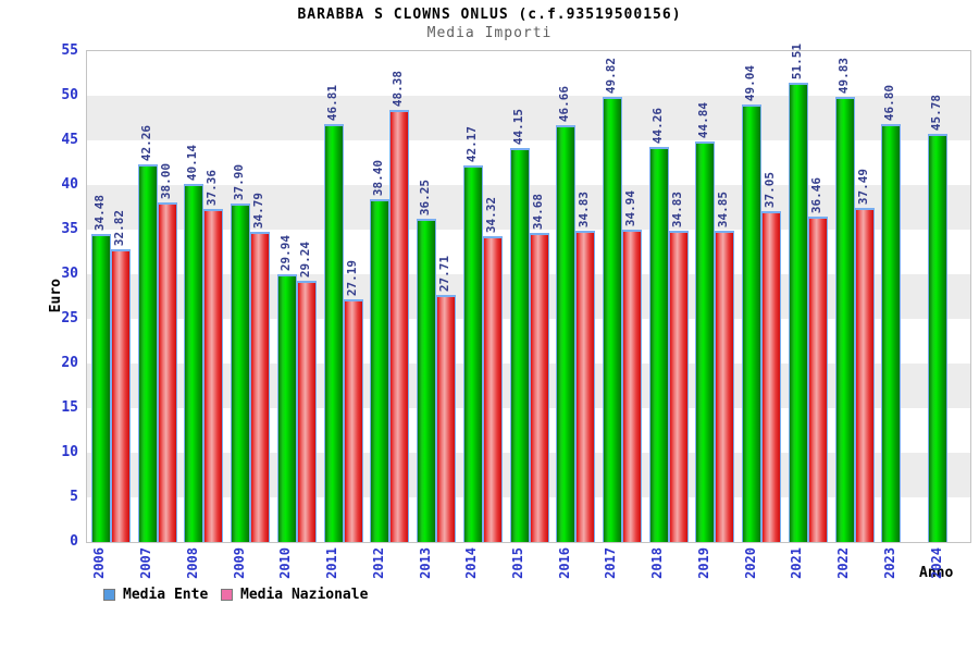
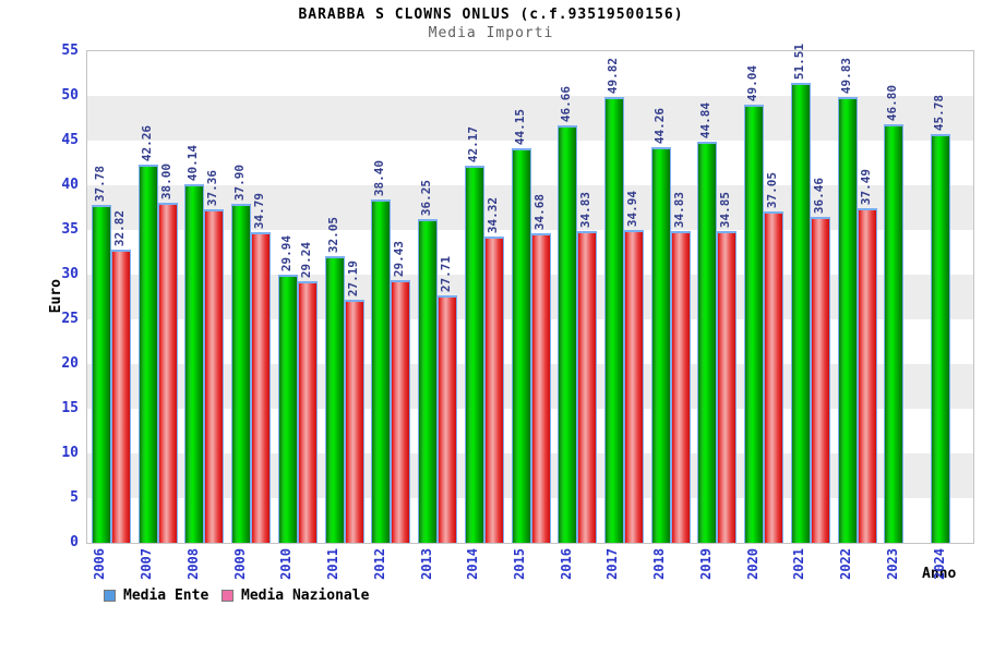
Media Ente/2006: 34.48 -> 37.78
Media Ente/2011: 46.81 -> 32.05
Media Nazionale/2012: 48.38 -> 29.43
